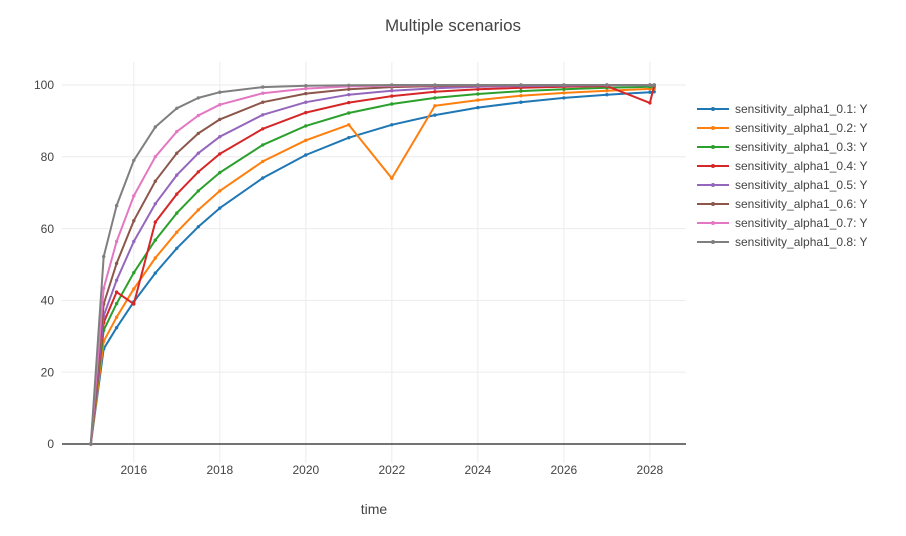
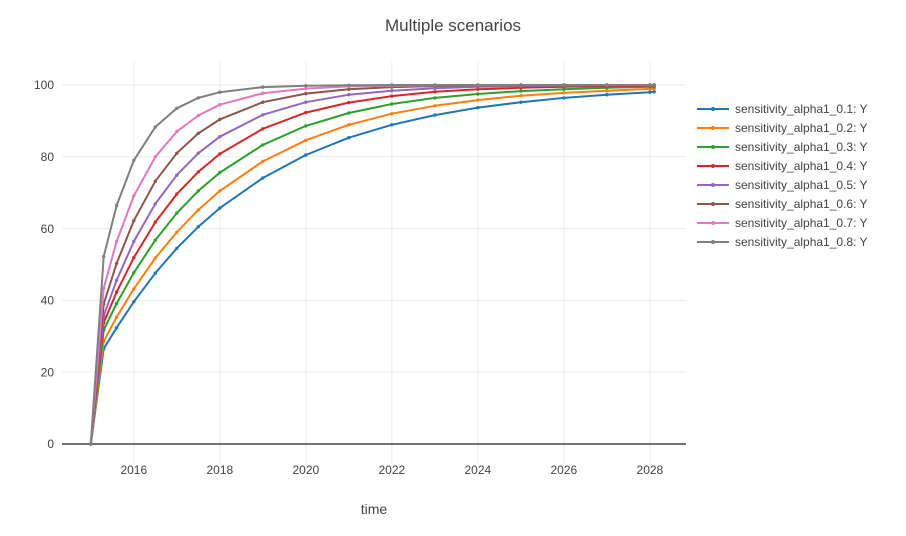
sensitivity_alpha1_0.4: Y/2016: 39 -> 52
sensitivity_alpha1_0.2: Y/2022: 74 -> 92
sensitivity_alpha1_0.4: Y/2028: 95 -> 100
